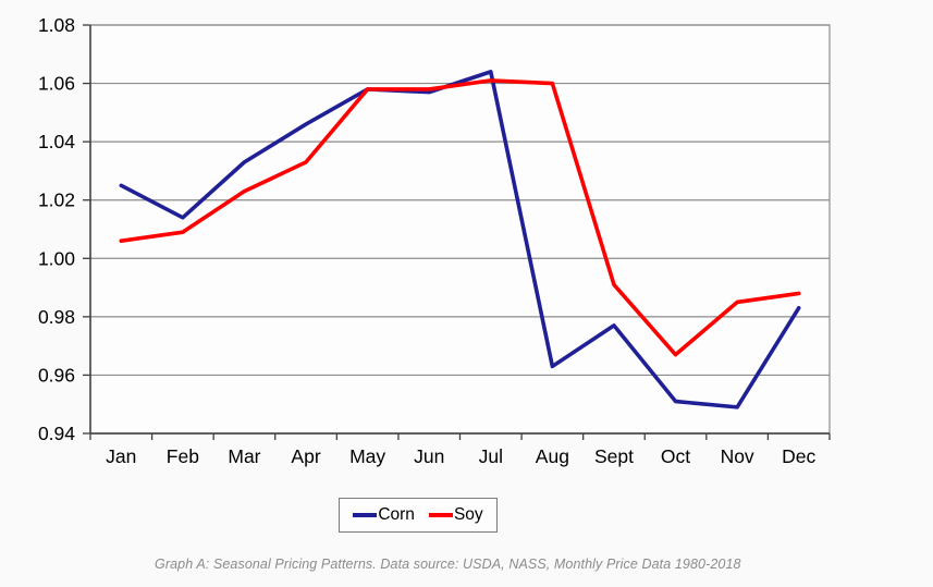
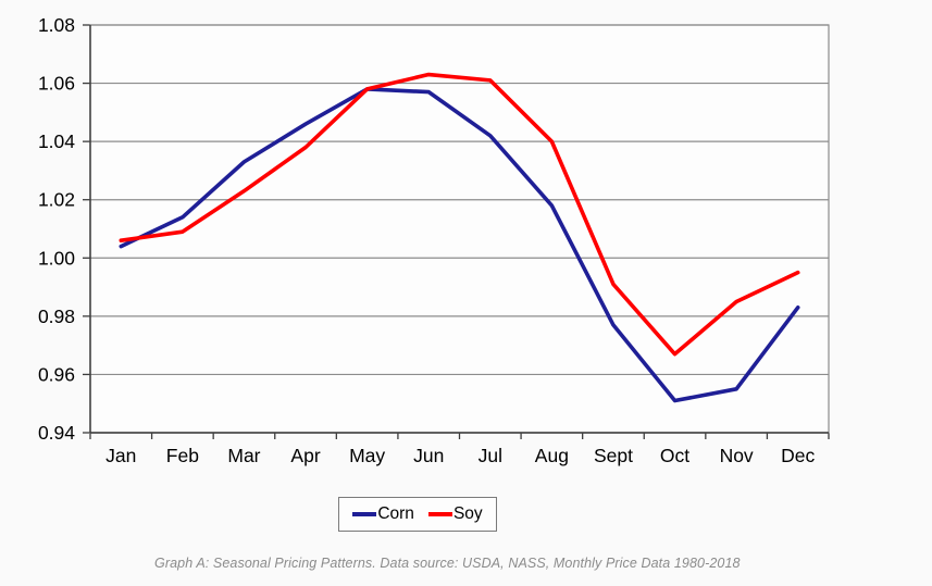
Corn/Jan: 1.025 -> 1.004
Soy/Apr: 1.033 -> 1.038
Soy/Jun: 1.058 -> 1.063
Corn/Jul: 1.064 -> 1.042
Corn/Aug: 0.963 -> 1.018
Soy/Aug: 1.060 -> 1.040
Corn/Nov: 0.949 -> 0.955
Soy/Dec: 0.988 -> 0.995
